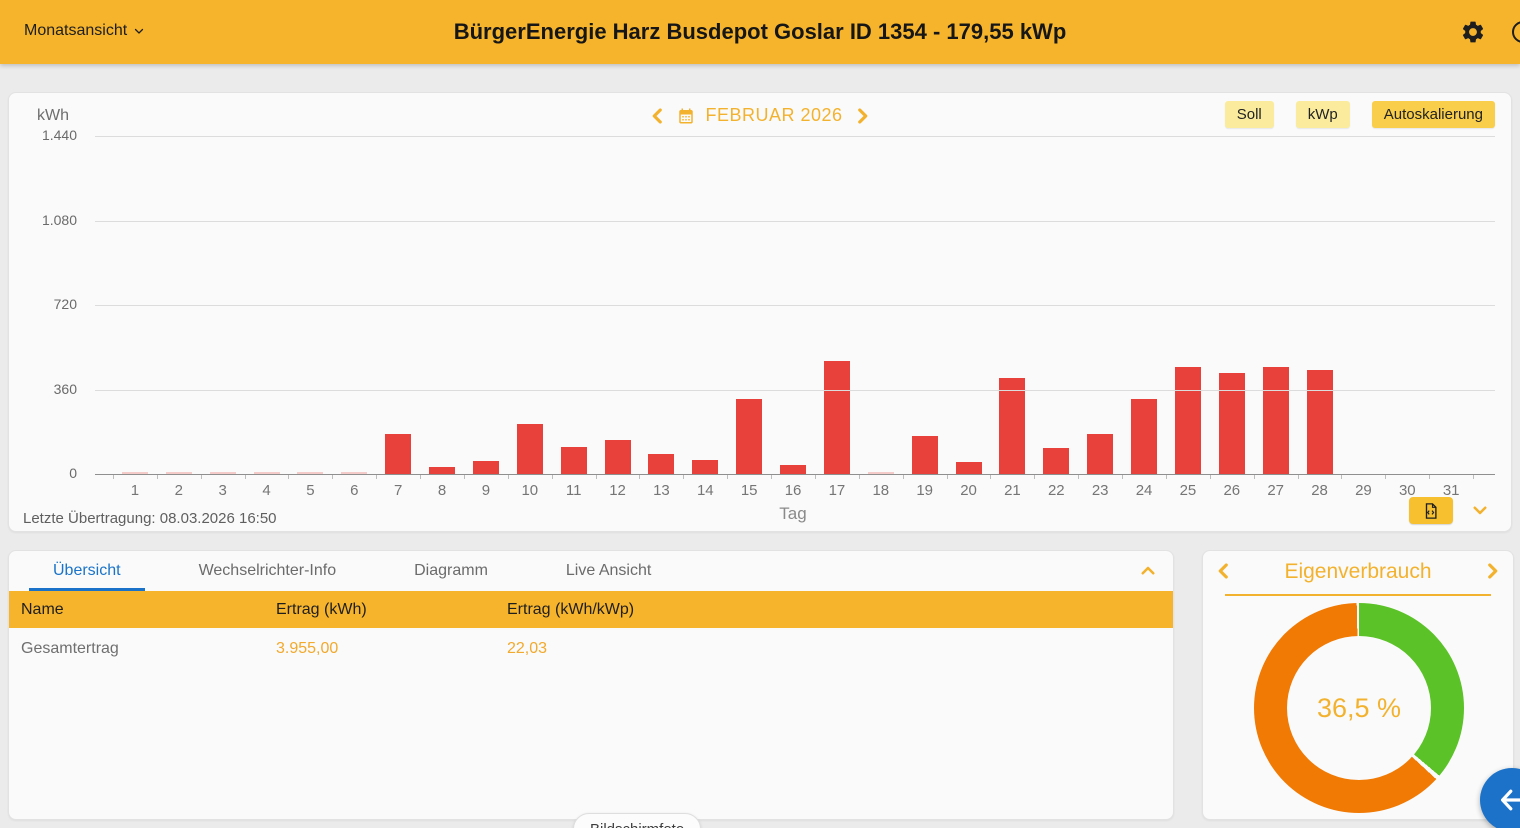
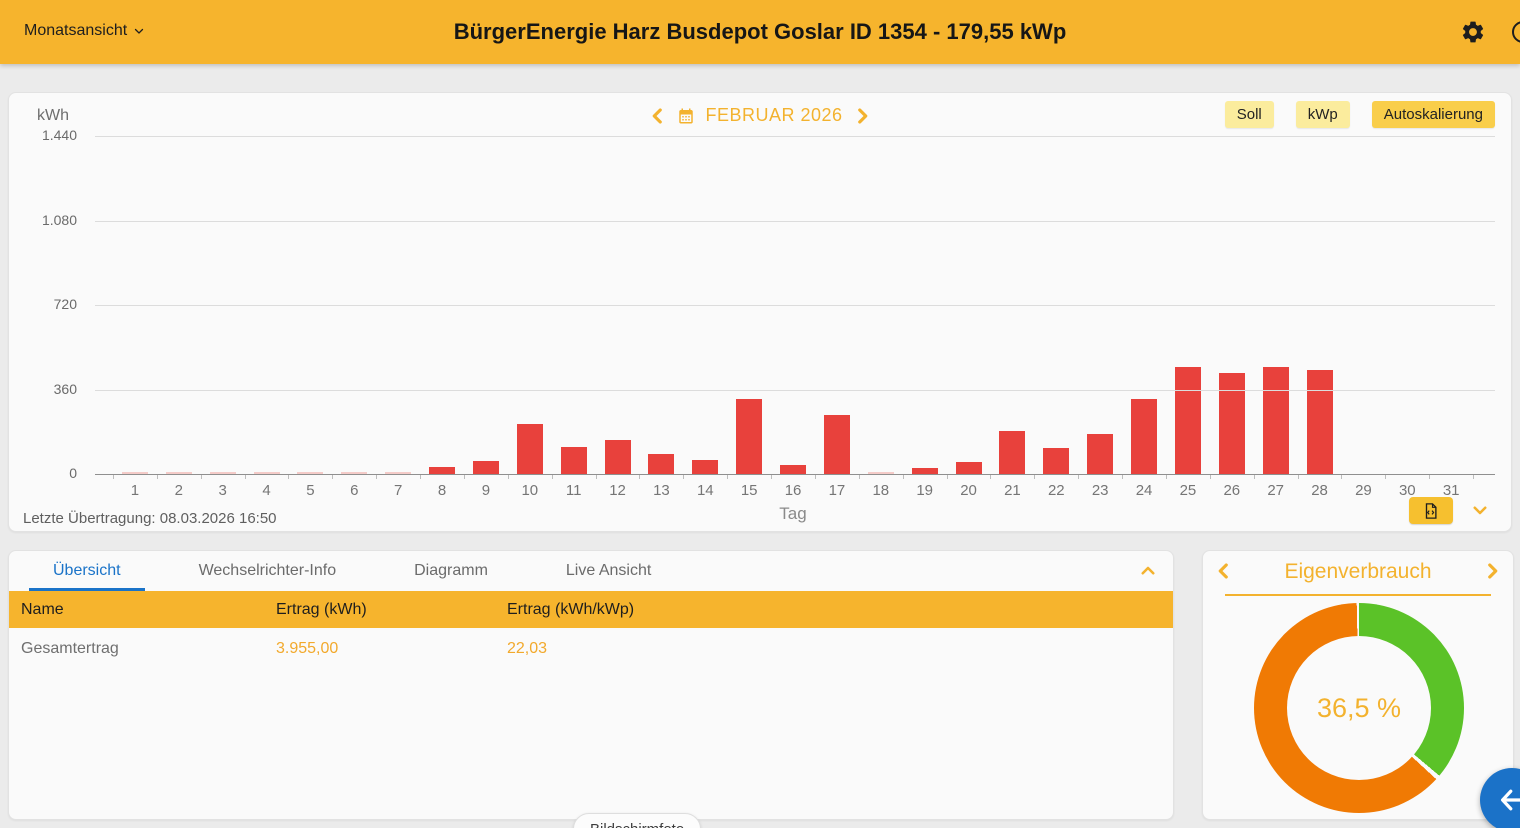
7: 170 -> 10
17: 480 -> 250
19: 160 -> 30
21: 410 -> 180
